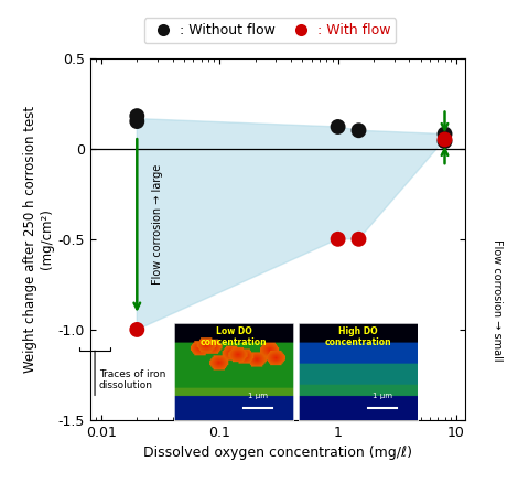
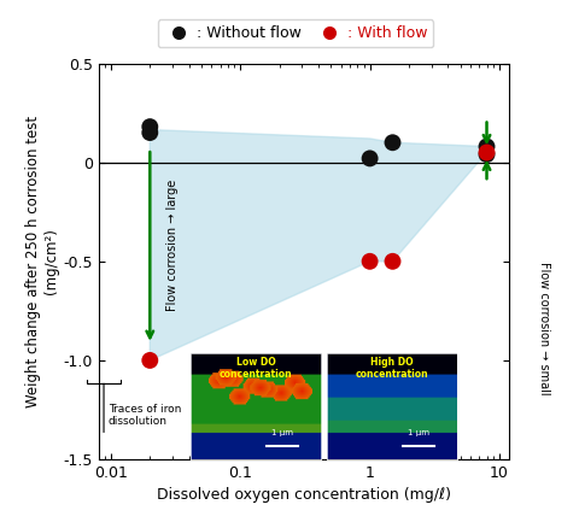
: Without flow/1: 0.12 -> 0.02
